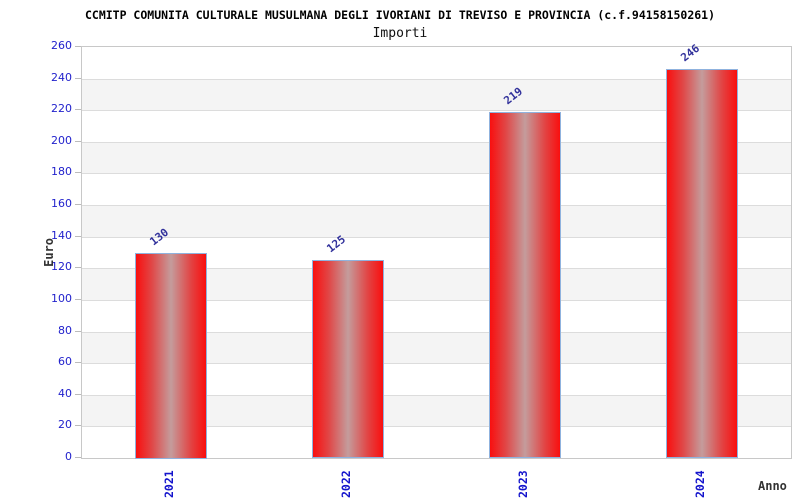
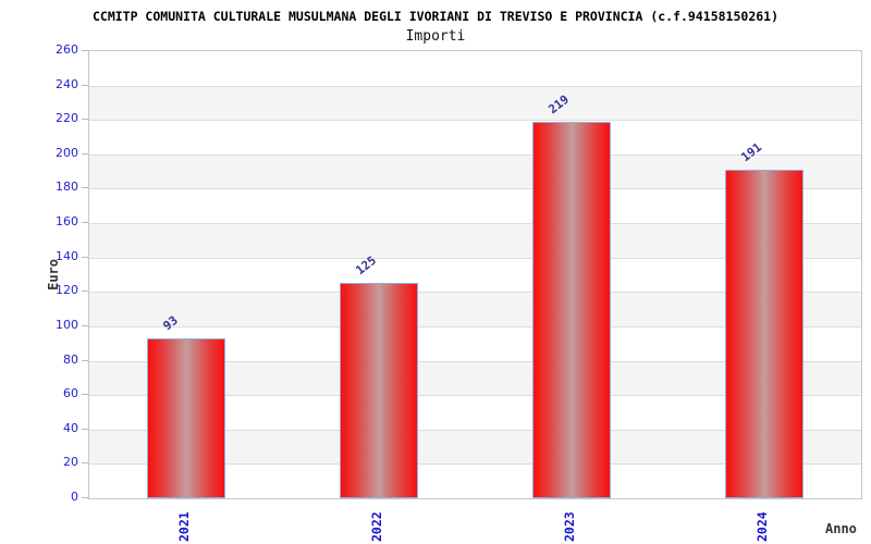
2021: 130 -> 93
2024: 246 -> 191
